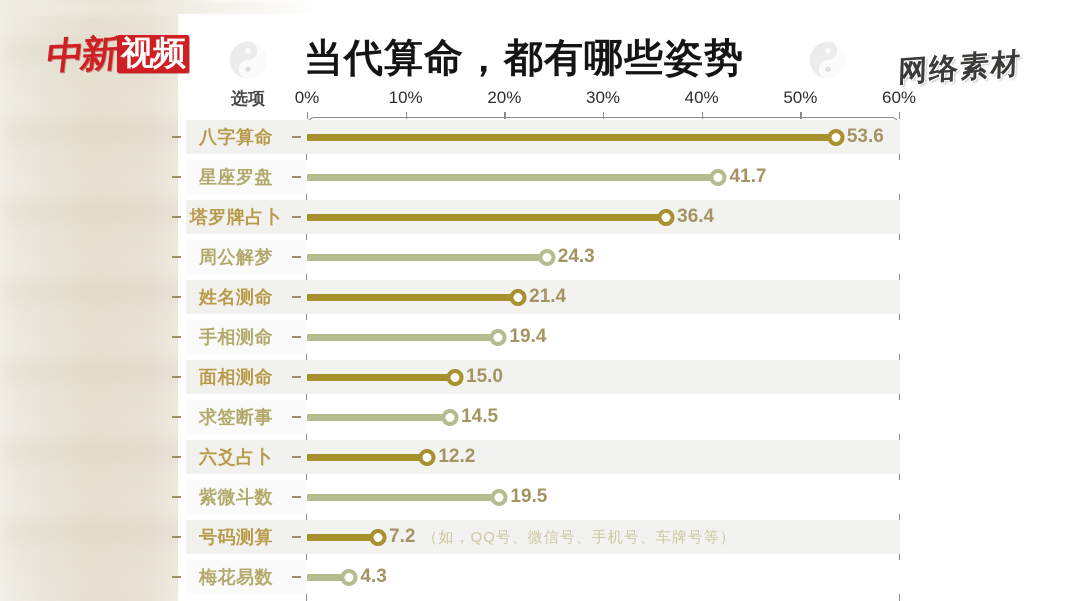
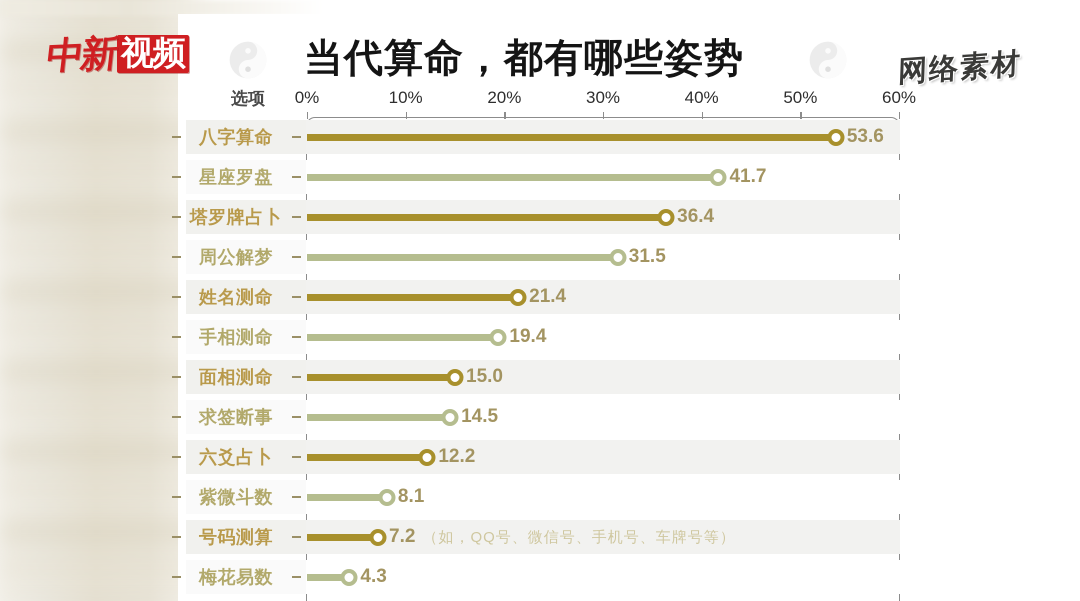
周公解梦: 24.3 -> 31.5
紫微斗数: 19.5 -> 8.1
